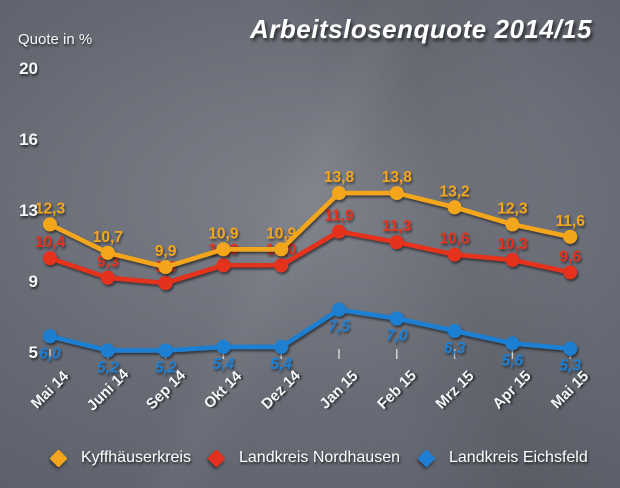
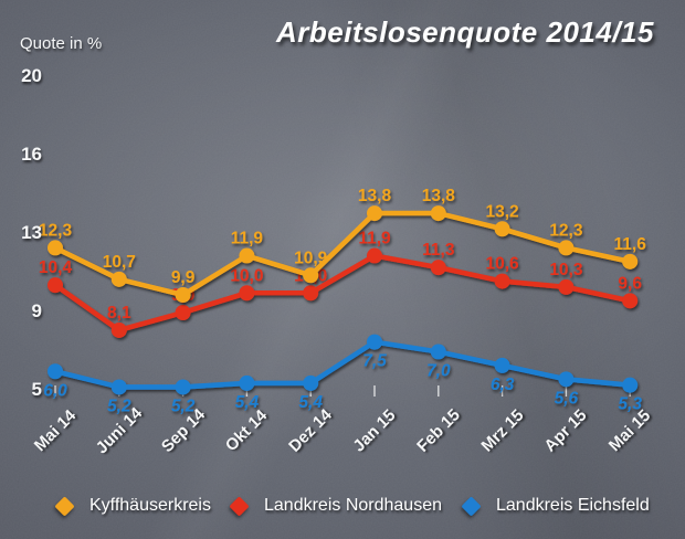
Landkreis Nordhausen/Juni 14: 9,3 -> 8,1
Kyffhäuserkreis/Okt 14: 10,9 -> 11,9
